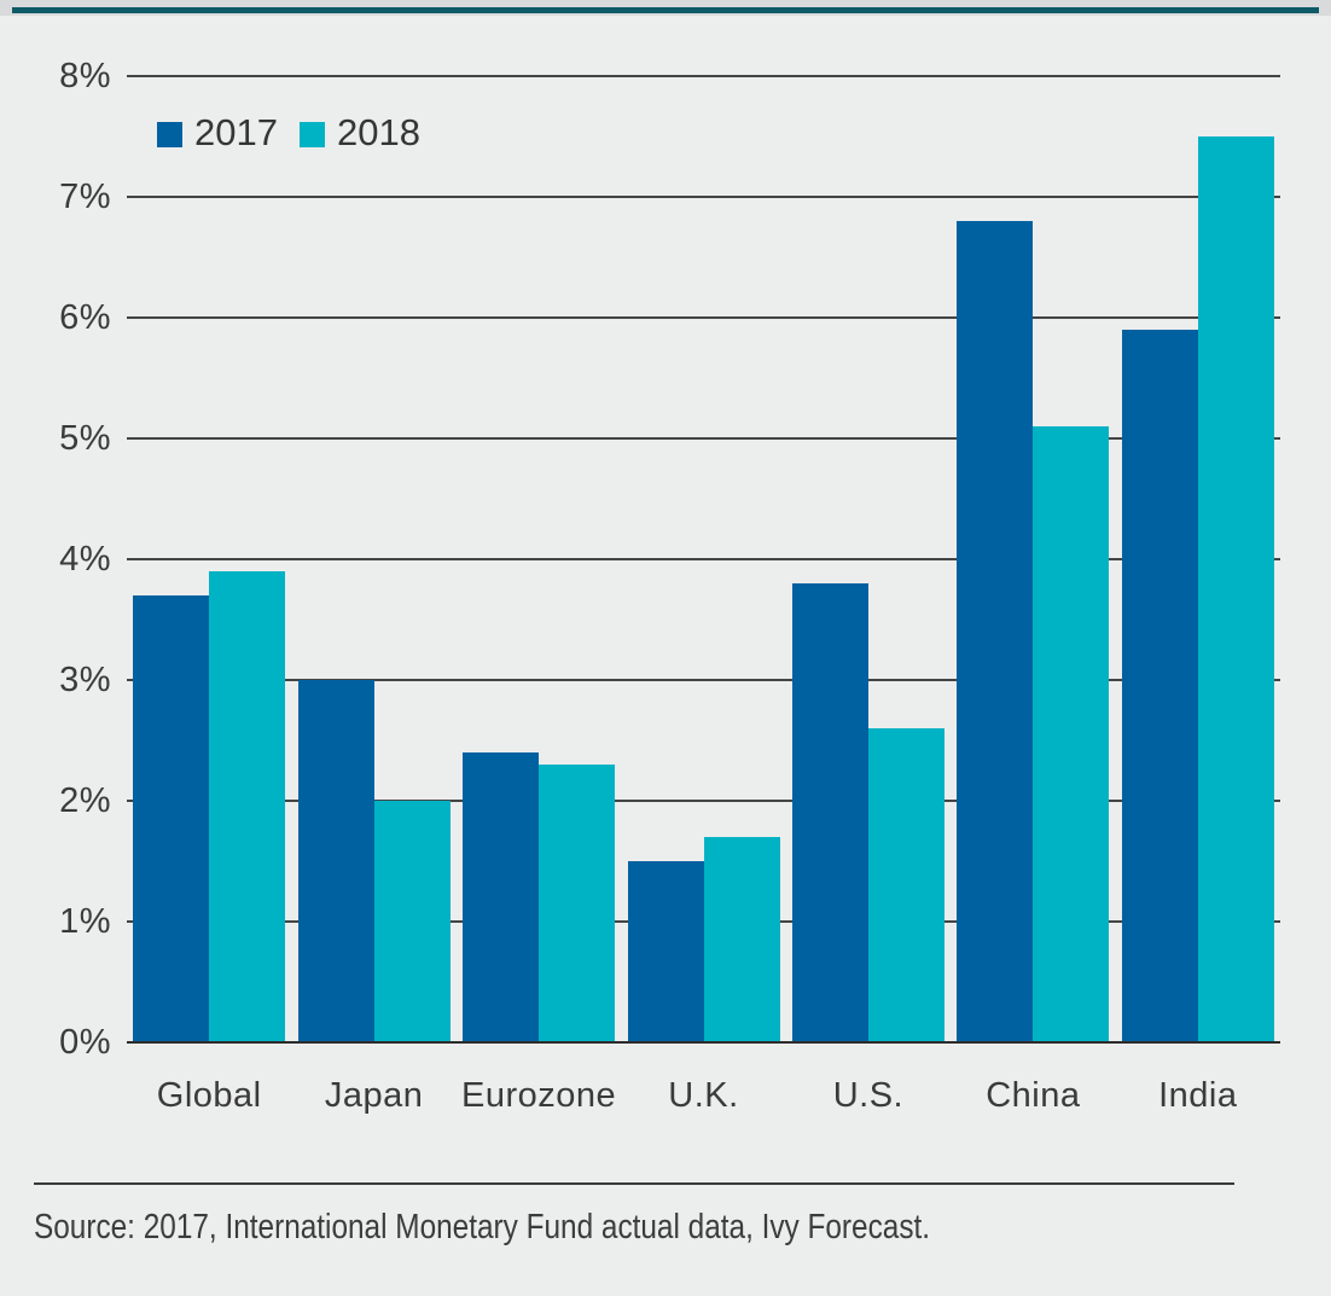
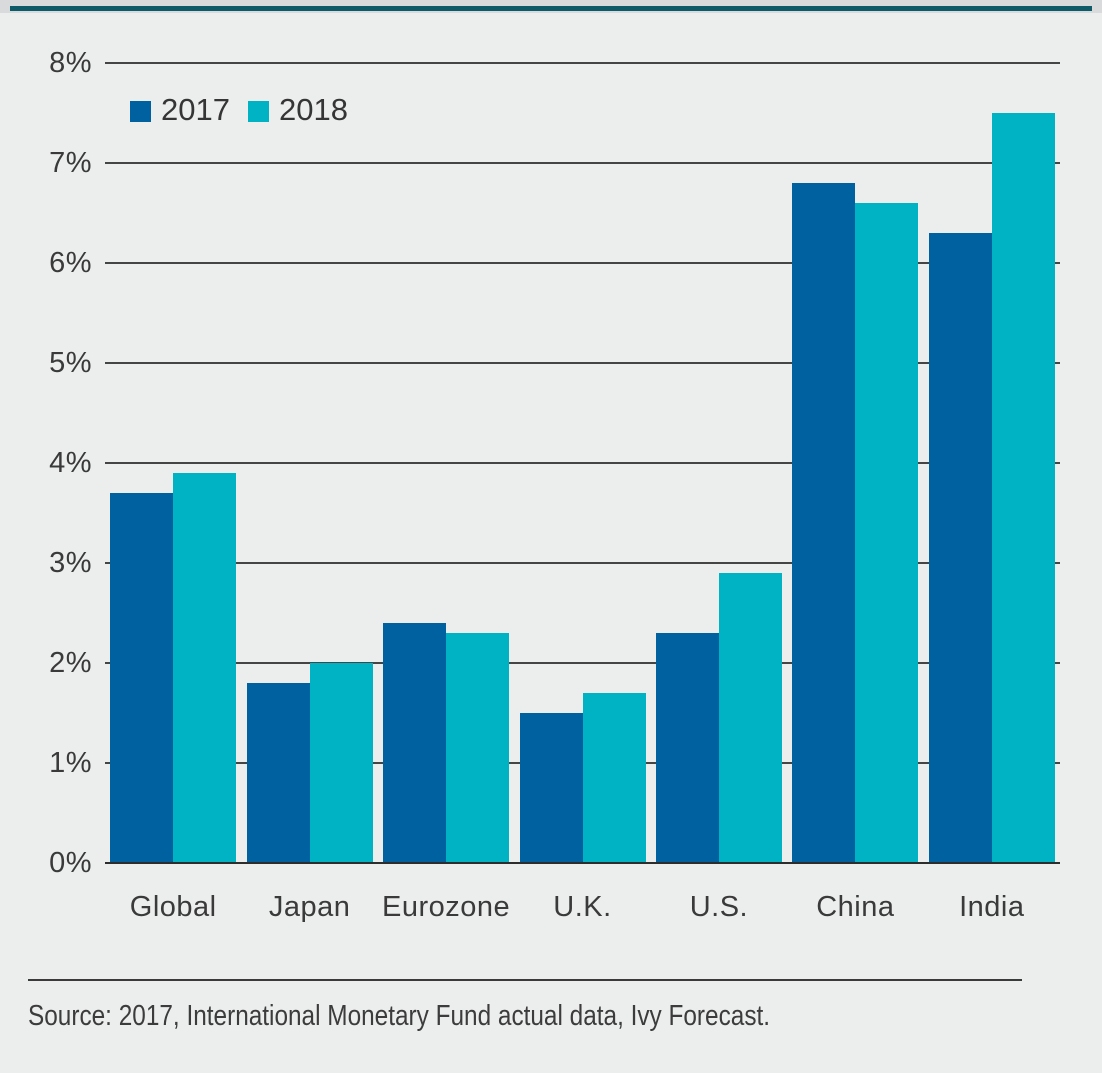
2017/Japan: 3.0% -> 1.8%
2017/U.S.: 3.8% -> 2.3%
2018/U.S.: 2.6% -> 2.9%
2018/China: 5.1% -> 6.6%
2017/India: 5.9% -> 6.3%
